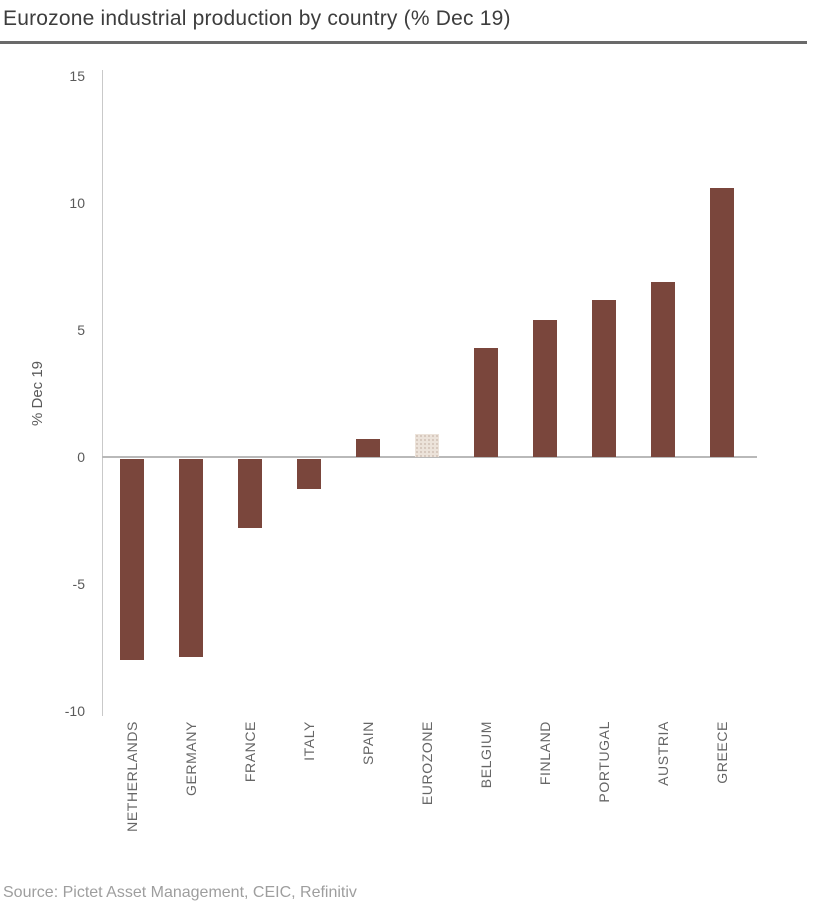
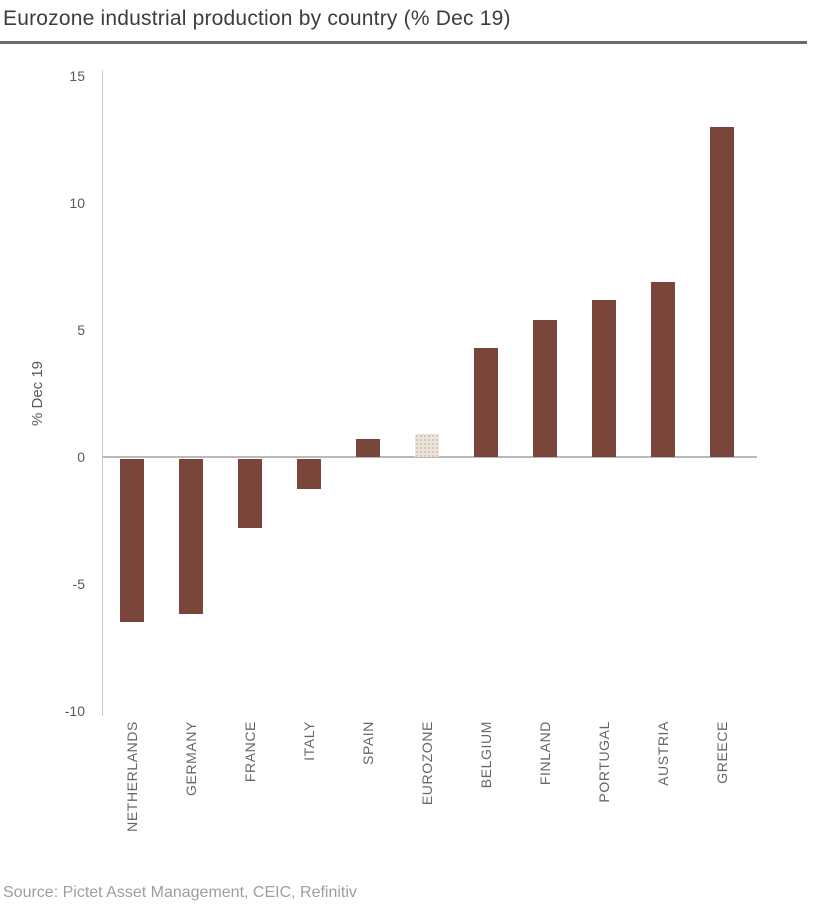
NETHERLANDS: -7.9 -> -6.4
GERMANY: -7.8 -> -6.1
GREECE: 10.6 -> 13.0
